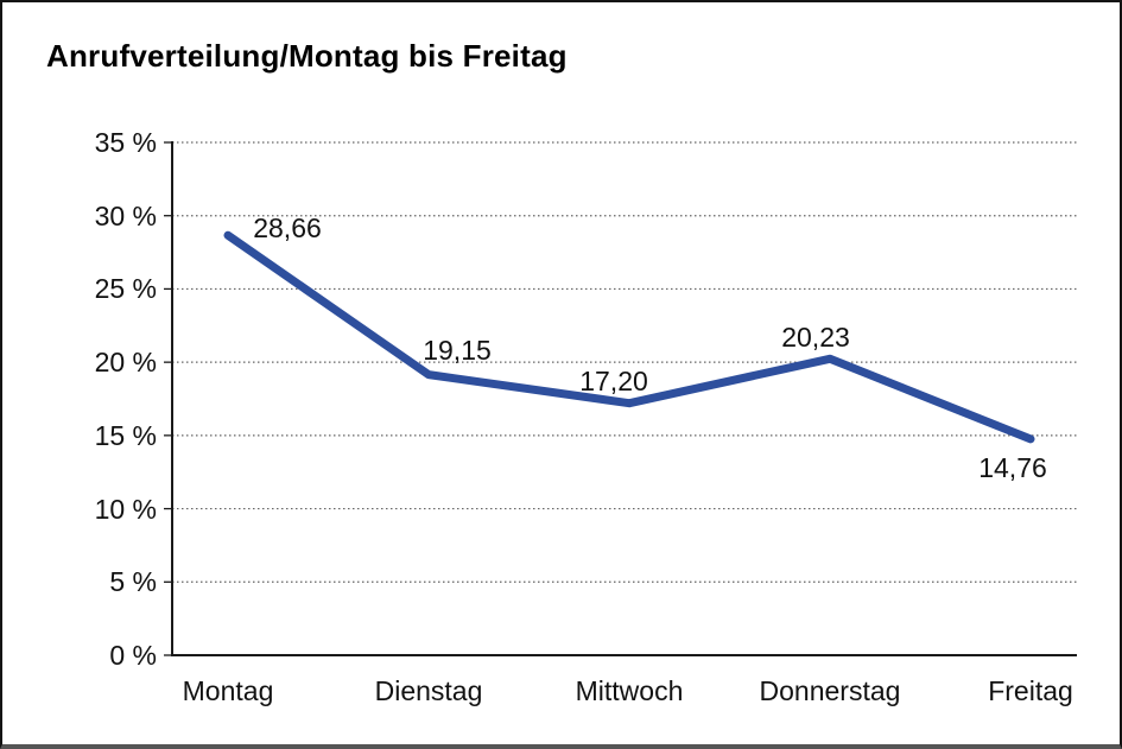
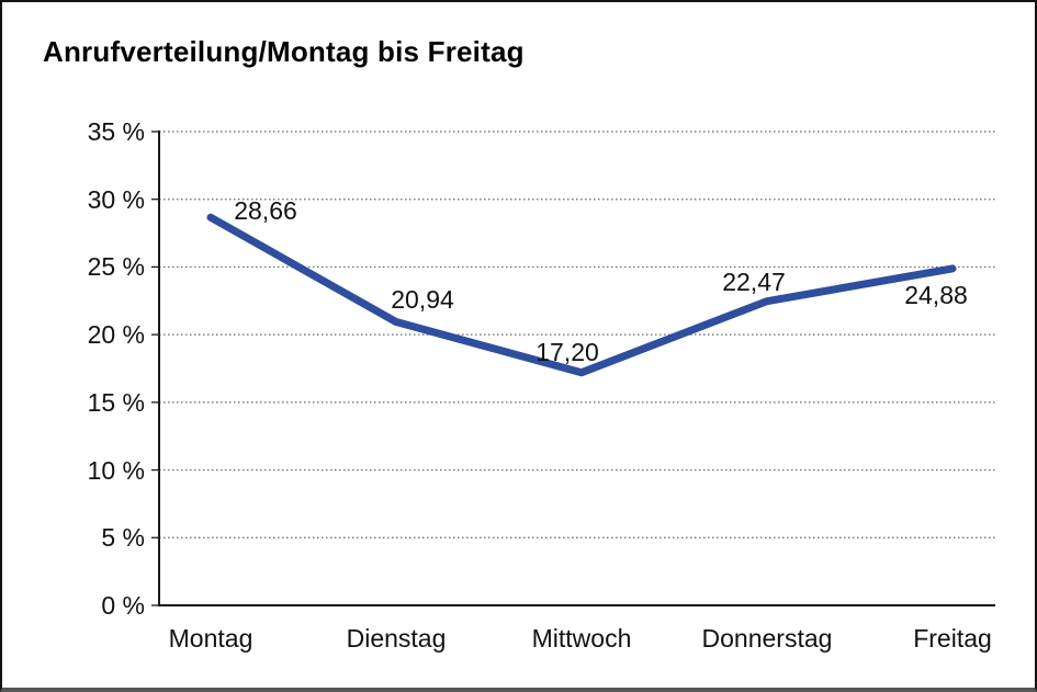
Dienstag: 19,15 -> 20,94
Donnerstag: 20,23 -> 22,47
Freitag: 14,76 -> 24,88
